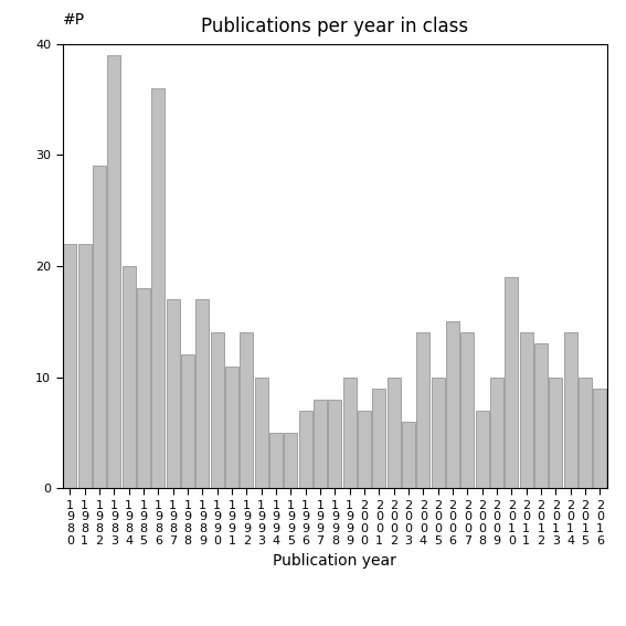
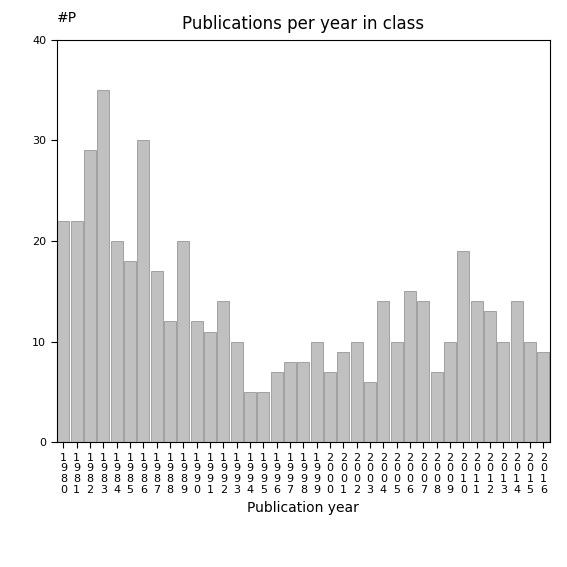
1 9 8 3: 39 -> 35
1 9 8 6: 36 -> 30
1 9 8 9: 17 -> 20
1 9 9 0: 14 -> 12
